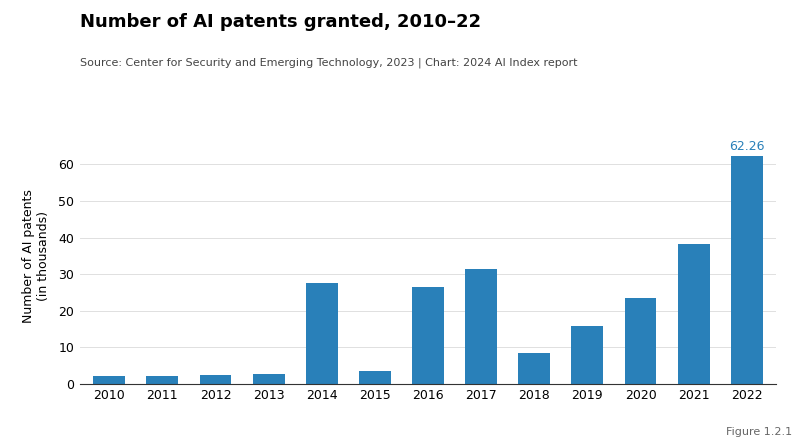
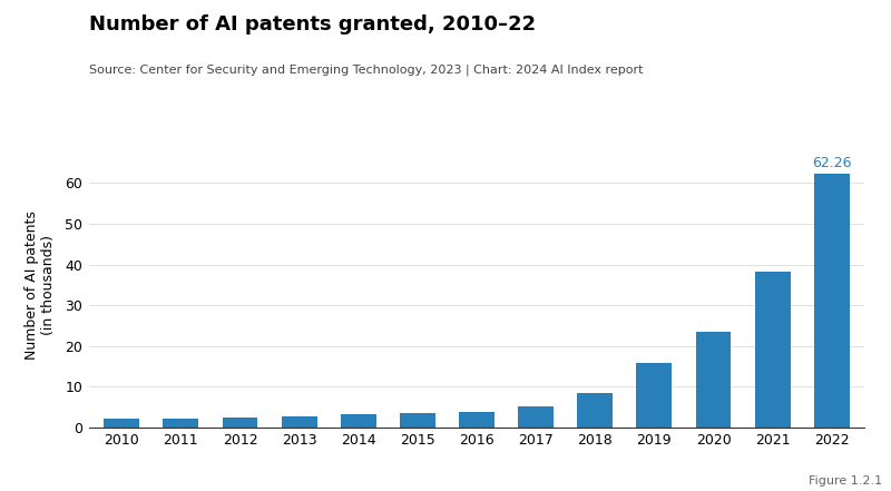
2014: 27.5 -> 3.1
2016: 26.5 -> 3.8
2017: 31.5 -> 5.1
